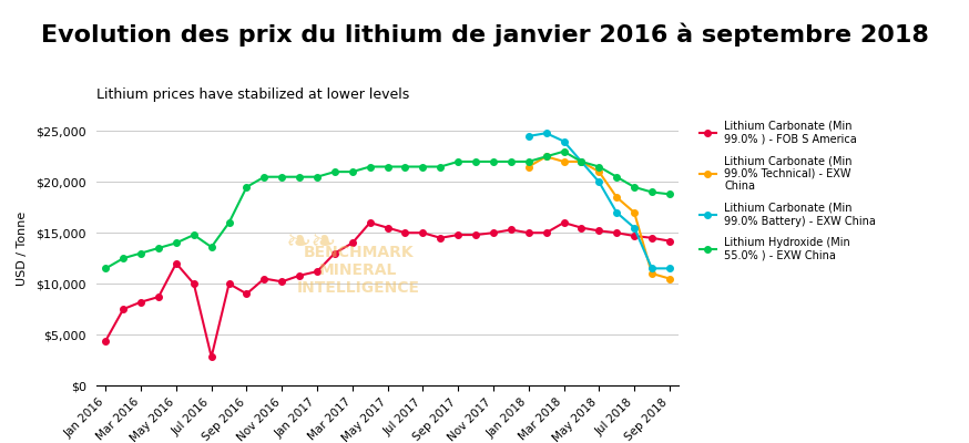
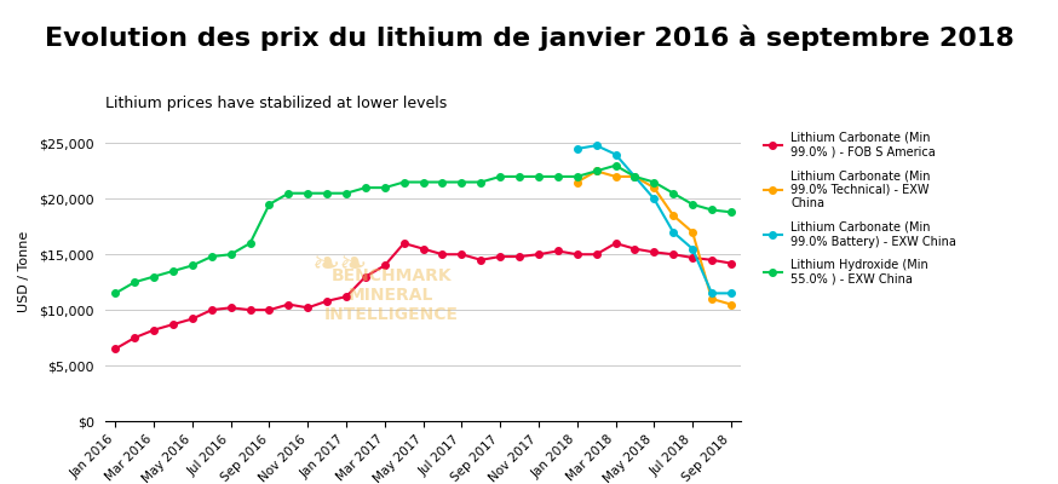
Lithium Carbonate (Min 99.0% ) - FOB S America/Jan 2016: $4,400 -> $6,500
Lithium Carbonate (Min 99.0% ) - FOB S America/May 2016: $12,000 -> $9,200
Lithium Carbonate (Min 99.0% ) - FOB S America/Jul 2016: $2,800 -> $10,200
Lithium Hydroxide (Min 55.0% ) - EXW China/Jul 2016: $13,600 -> $15,000
Lithium Carbonate (Min 99.0% ) - FOB S America/Sep 2016: $9,000 -> $10,000
